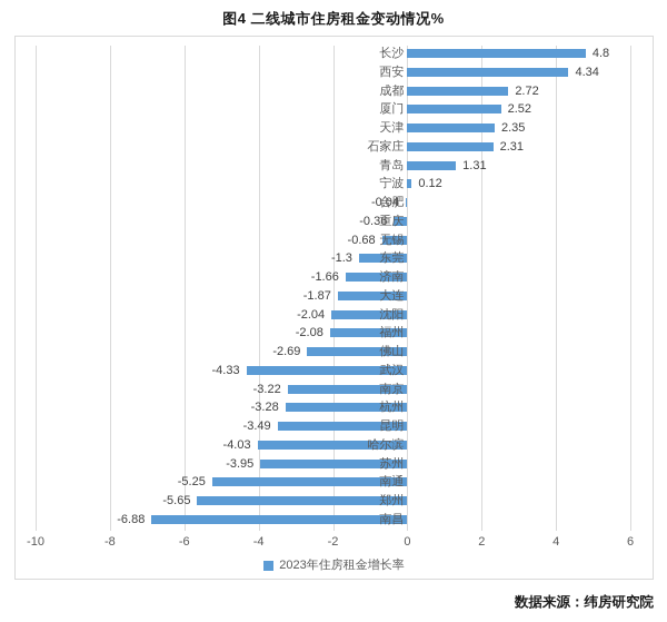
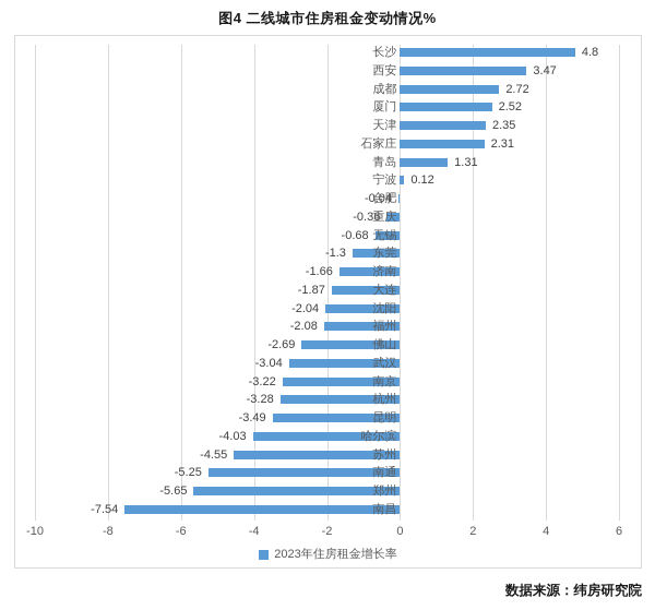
西安: 4.34 -> 3.47
武汉: -4.33 -> -3.04
苏州: -3.95 -> -4.55
南昌: -6.88 -> -7.54
